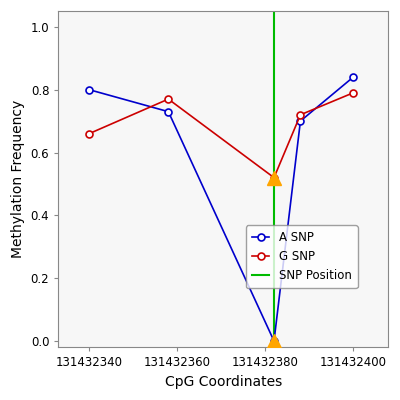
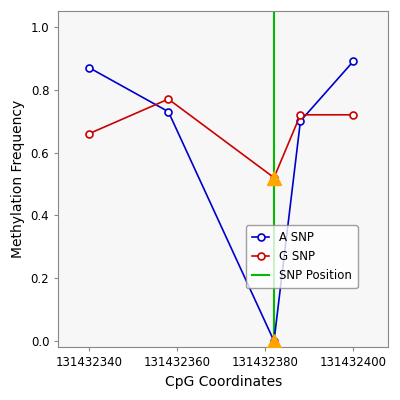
A SNP/131432340: 0.80 -> 0.87
A SNP/131432400: 0.84 -> 0.89
G SNP/131432400: 0.79 -> 0.72
